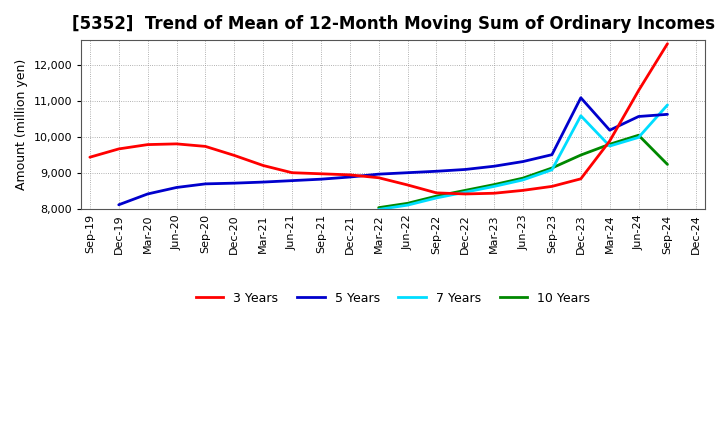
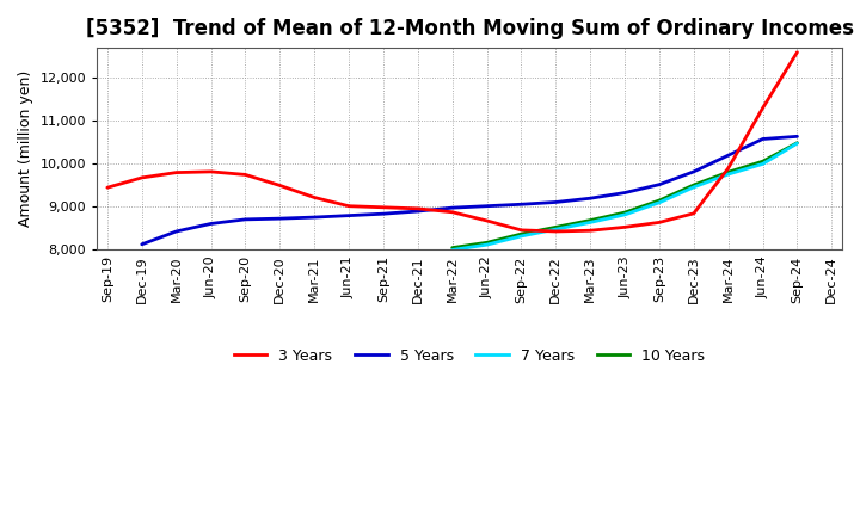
5 Years/Dec-23: 11,100 -> 9,820
7 Years/Dec-23: 10,600 -> 9,460
7 Years/Sep-24: 10,900 -> 10,480
10 Years/Sep-24: 9,250 -> 10,490
